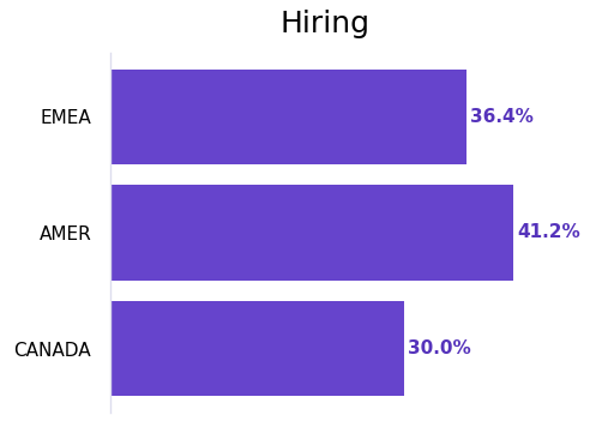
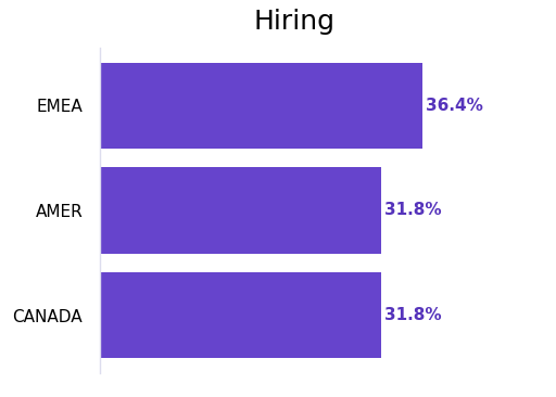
AMER: 41.2% -> 31.8%
CANADA: 30.0% -> 31.8%
